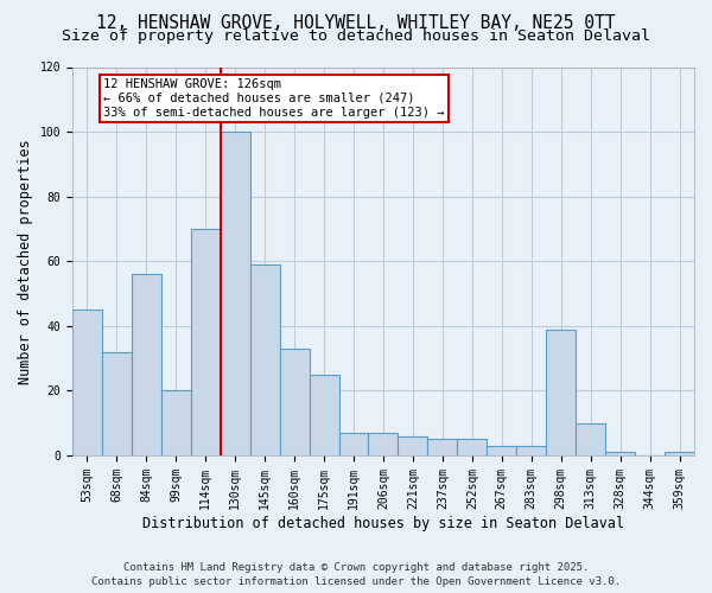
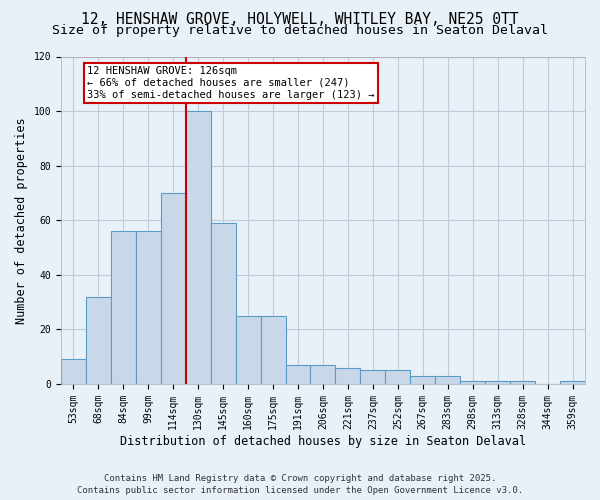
53sqm: 45 -> 9
99sqm: 20 -> 56
160sqm: 33 -> 25
298sqm: 39 -> 1
313sqm: 10 -> 1
